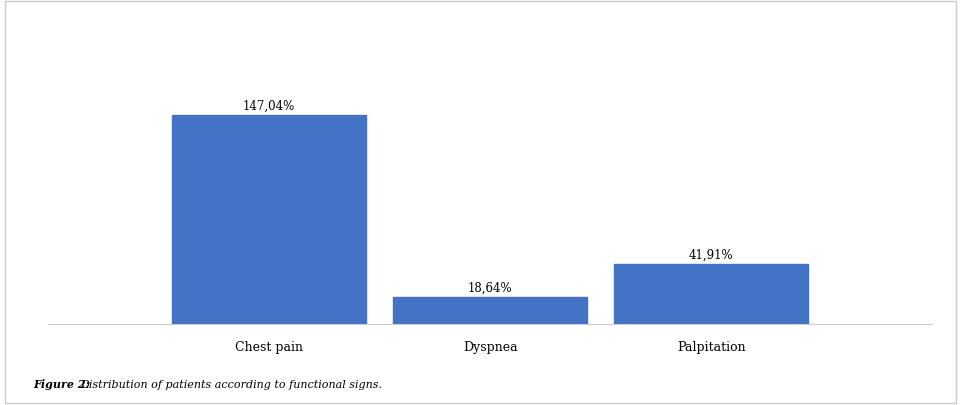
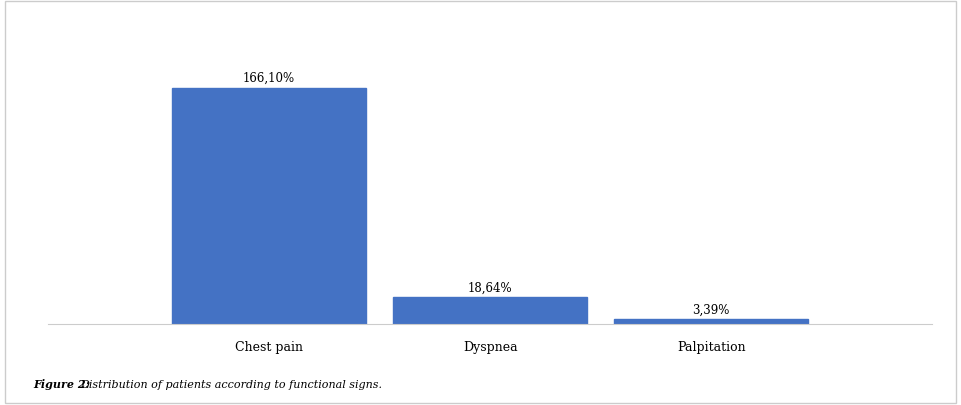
Chest pain: 147,04% -> 166,10%
Palpitation: 41,91% -> 3,39%
